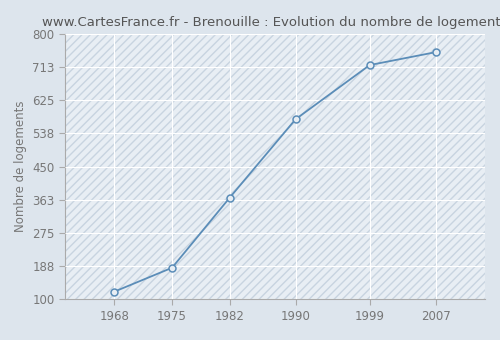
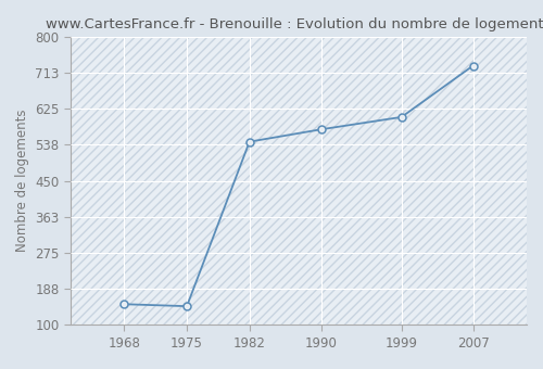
1968: 120 -> 150
1975: 183 -> 145
1982: 368 -> 545
1999: 718 -> 605
2007: 752 -> 730
